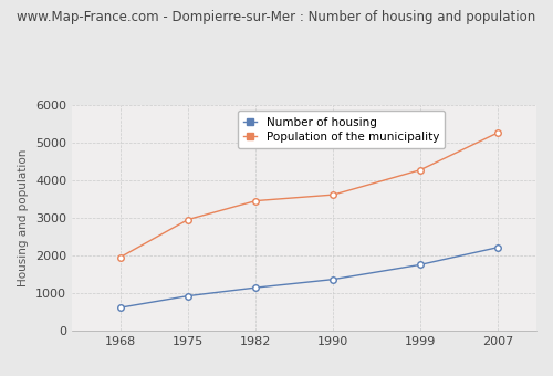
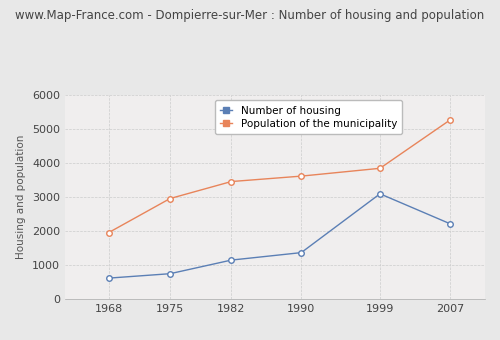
Number of housing/1975: 930 -> 750
Number of housing/1999: 1760 -> 3100
Population of the municipality/1999: 4280 -> 3850
